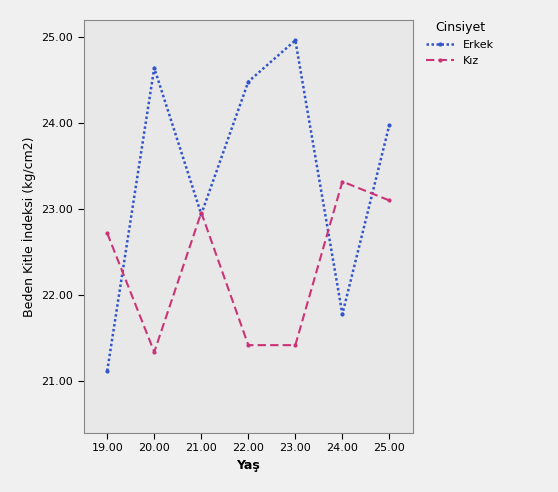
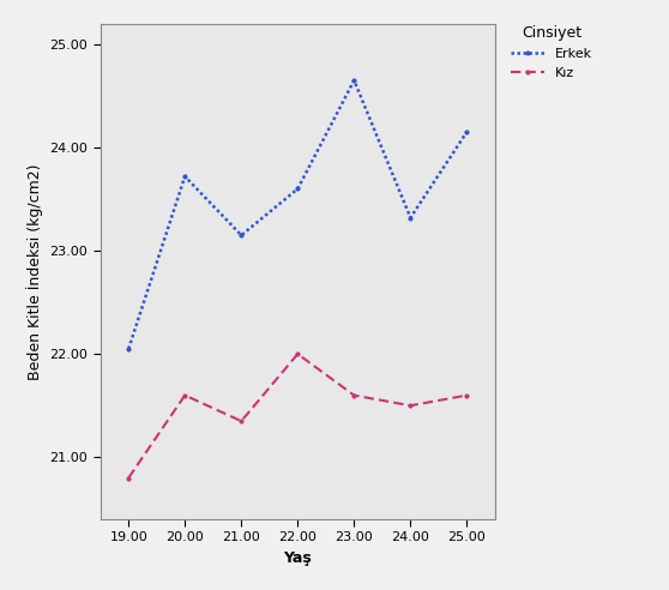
Erkek/19.00: 21.12 -> 22.05
Kız/19.00: 22.72 -> 20.80
Erkek/20.00: 24.64 -> 23.72
Kız/20.00: 21.34 -> 21.60
Erkek/21.00: 22.94 -> 23.15
Kız/21.00: 22.96 -> 21.35
Erkek/22.00: 24.48 -> 23.60
Kız/22.00: 21.42 -> 22.00
Erkek/23.00: 24.96 -> 24.65
Kız/23.00: 21.42 -> 21.60
Erkek/24.00: 21.78 -> 23.32
Kız/24.00: 23.32 -> 21.50
Erkek/25.00: 23.98 -> 24.15
Kız/25.00: 23.10 -> 21.60
